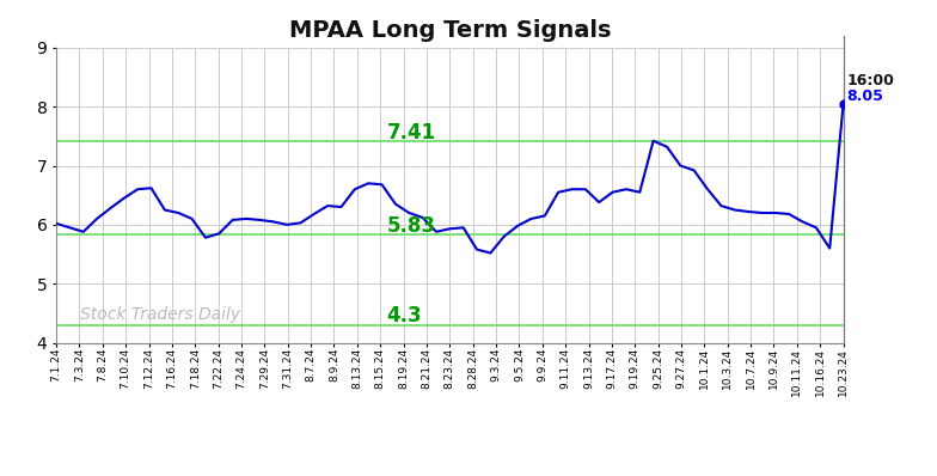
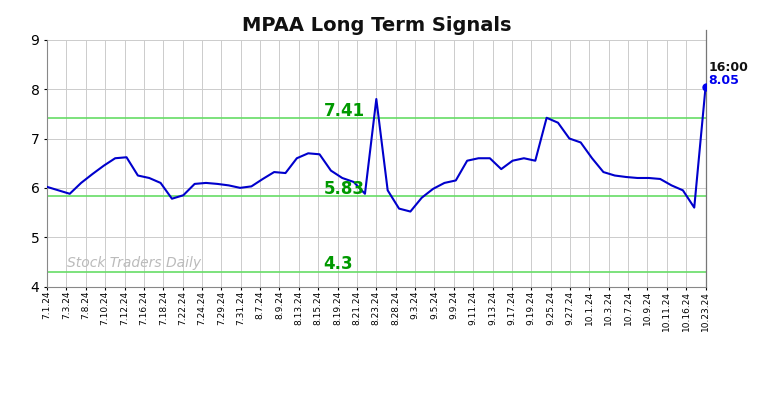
8.23.24: 5.93 -> 7.80
